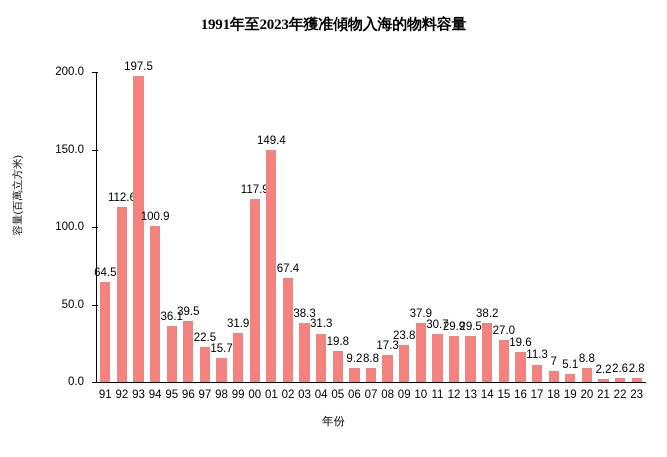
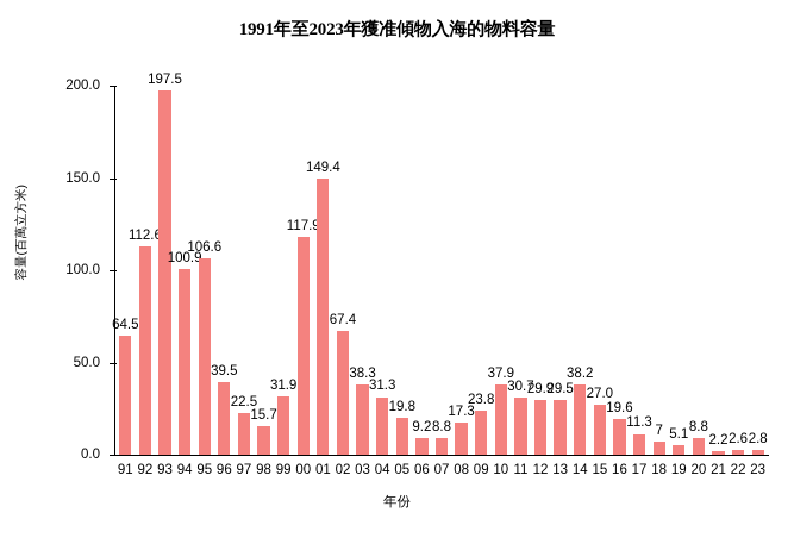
95: 36.1 -> 106.6
